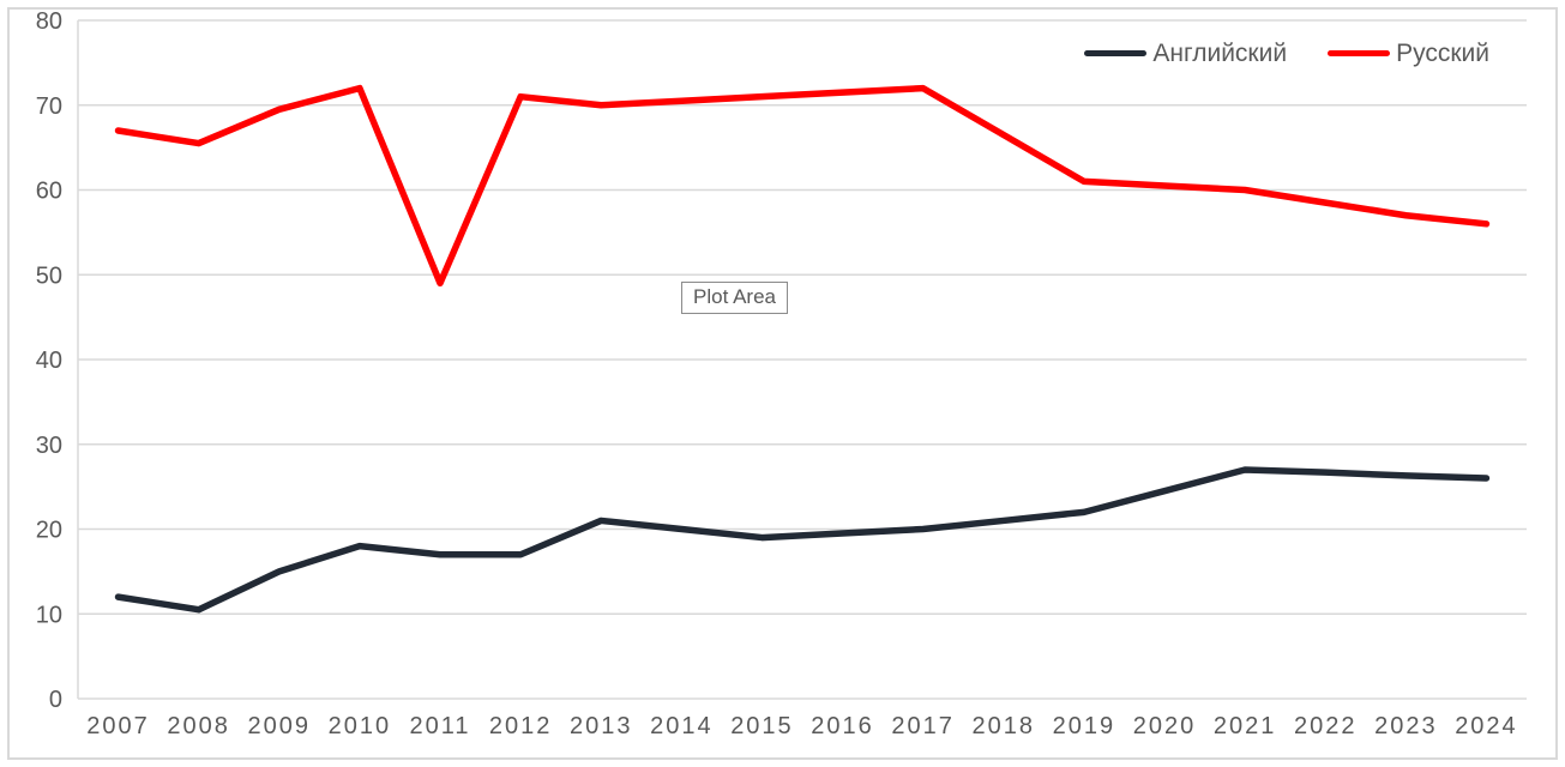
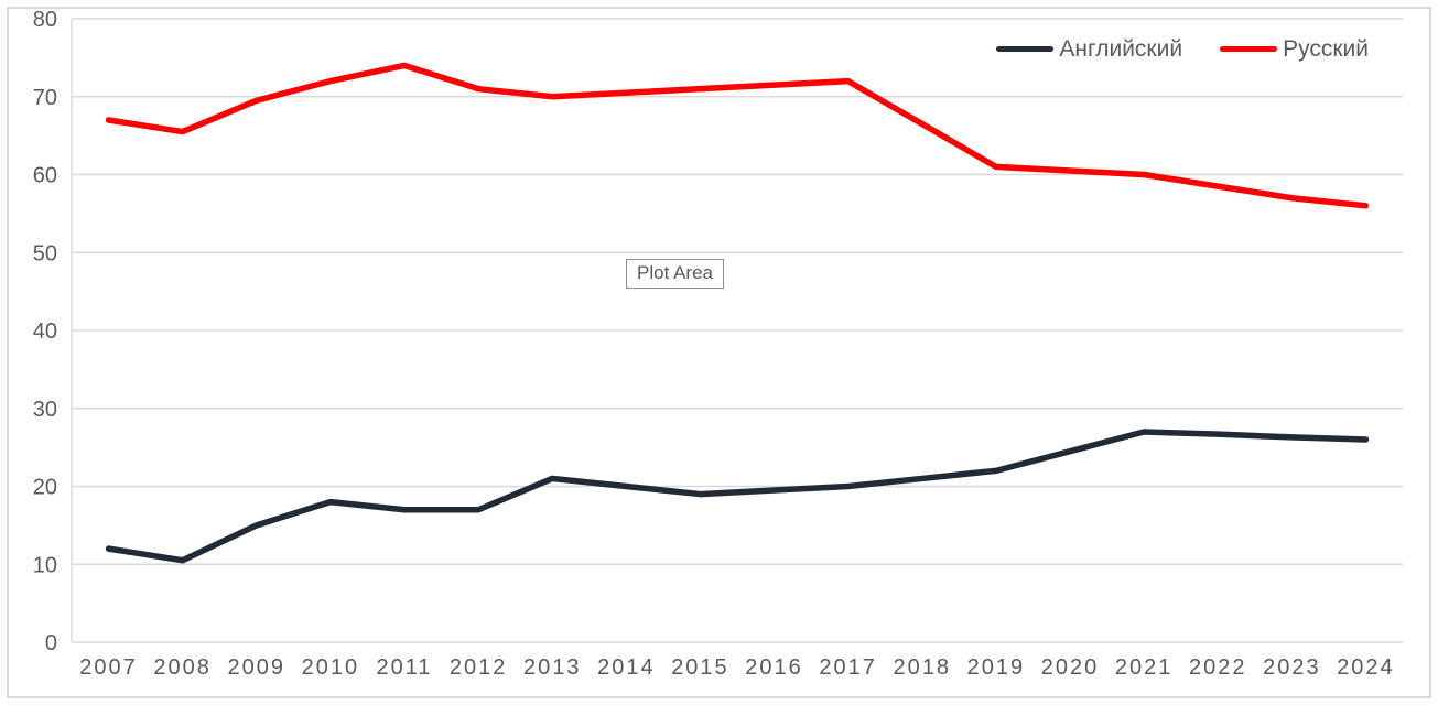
Русский/2011: 49 -> 74
